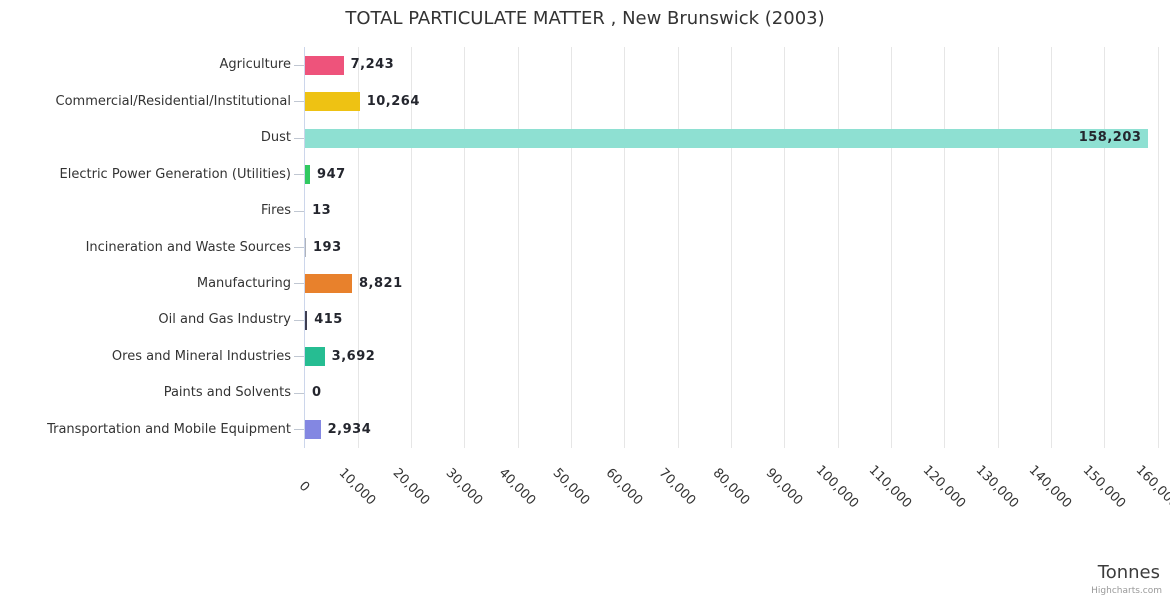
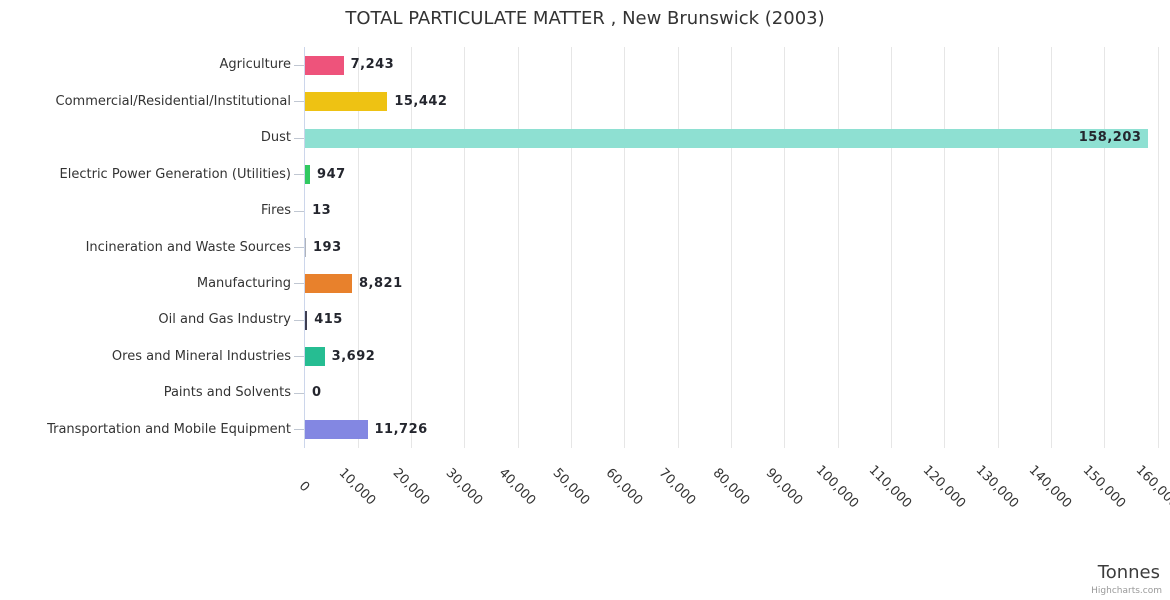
Commercial/Residential/Institutional: 10,264 -> 15,442
Transportation and Mobile Equipment: 2,934 -> 11,726
